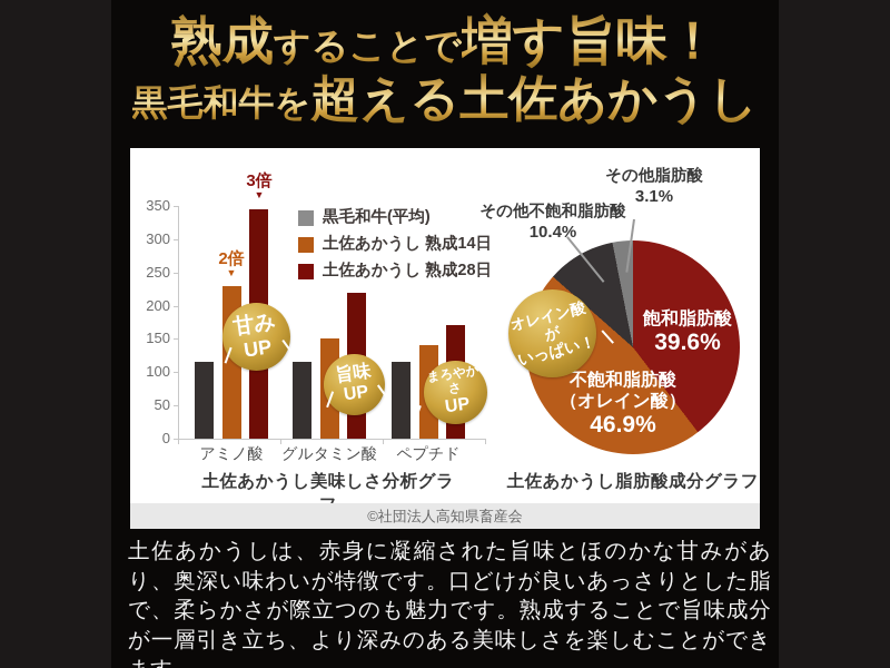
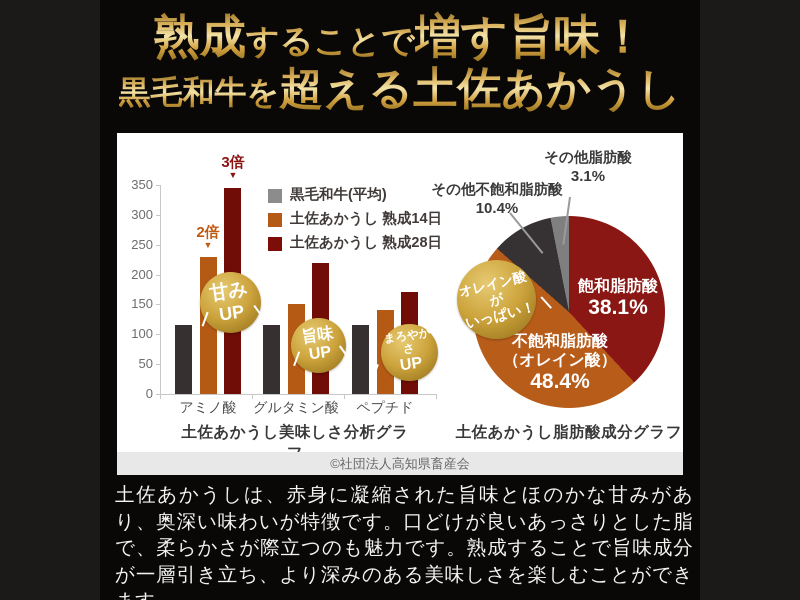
土佐あかうし脂肪酸成分グラフ/飽和脂肪酸: 39.6% -> 38.1%
土佐あかうし脂肪酸成分グラフ/不飽和脂肪酸: 46.9% -> 48.4%
